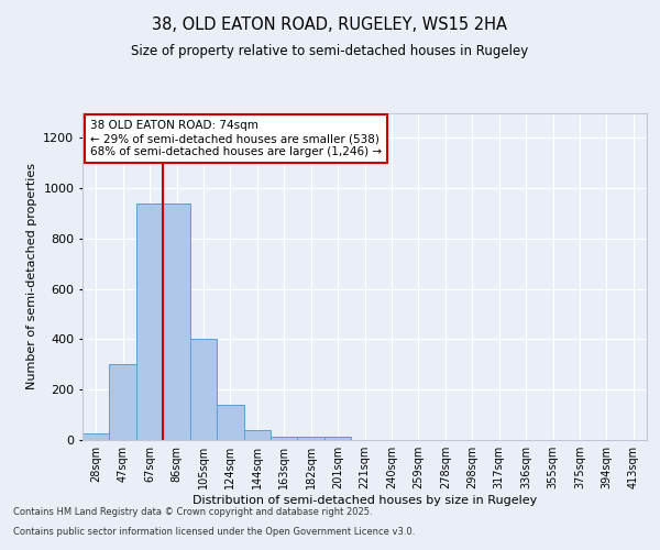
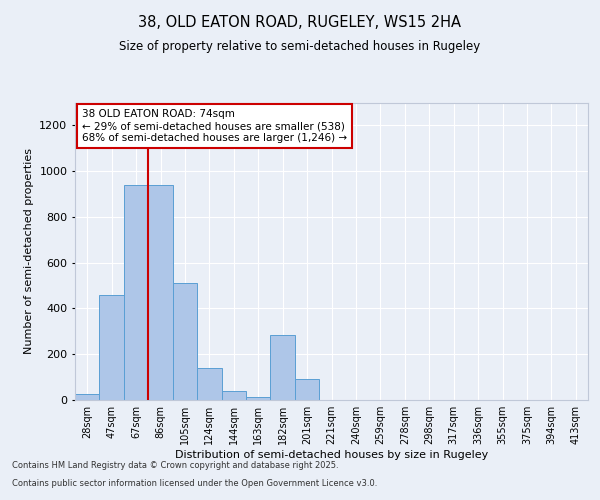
47sqm: 300 -> 460
105sqm: 400 -> 510
182sqm: 15 -> 285
201sqm: 15 -> 90
